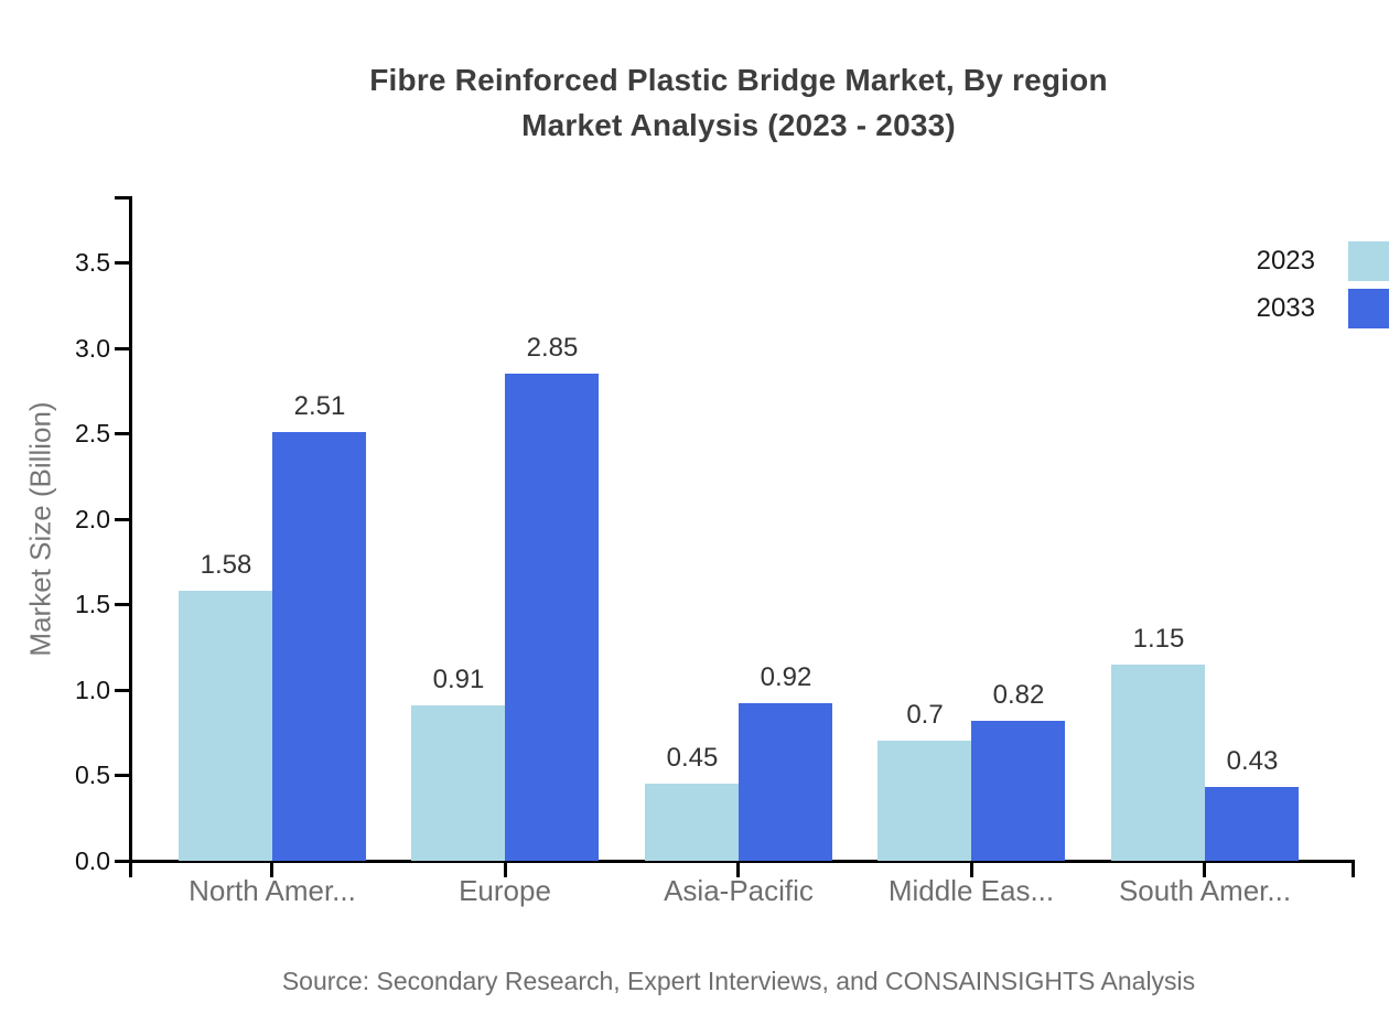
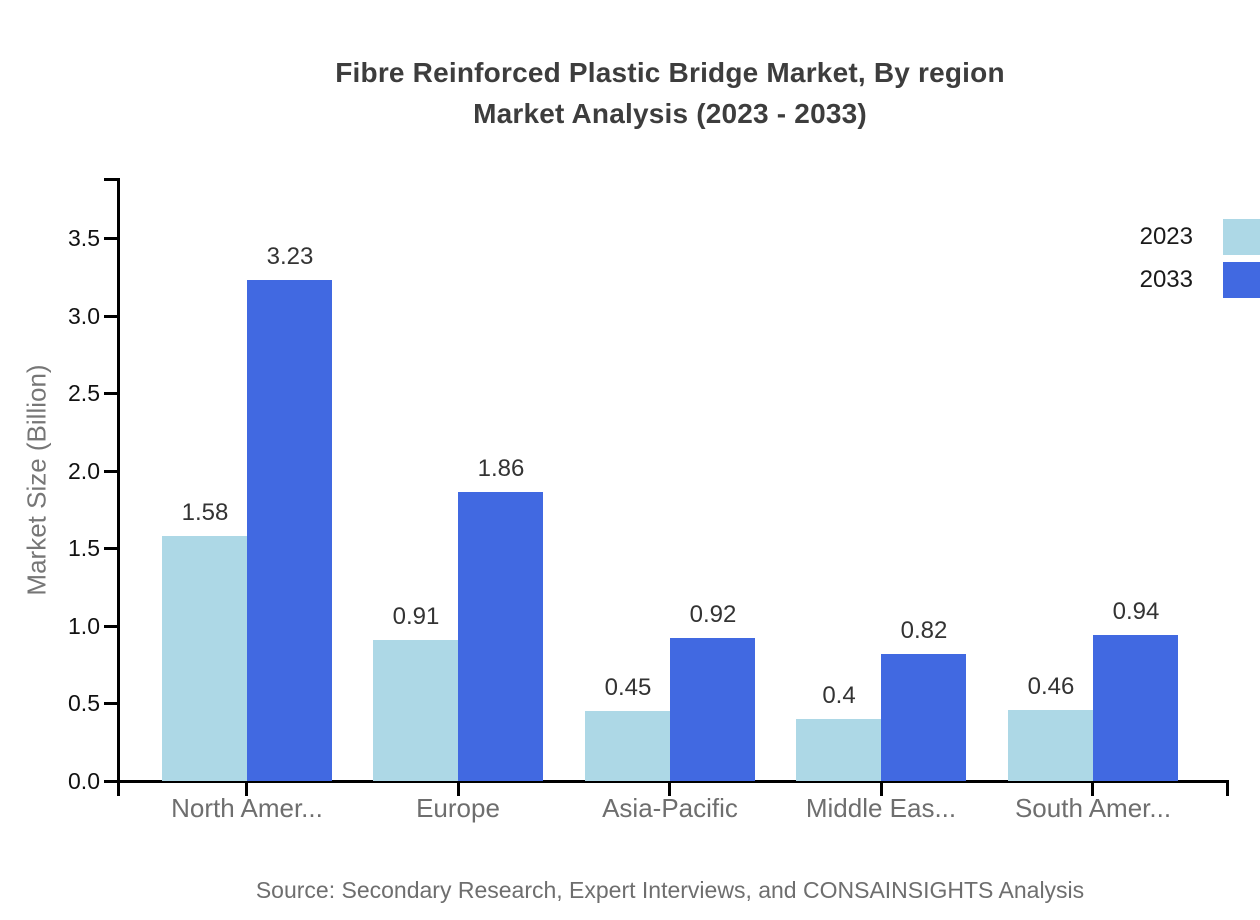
2033/North Amer...: 2.51 -> 3.23
2033/Europe: 2.85 -> 1.86
2023/Middle Eas...: 0.7 -> 0.4
2023/South Amer...: 1.15 -> 0.46
2033/South Amer...: 0.43 -> 0.94
